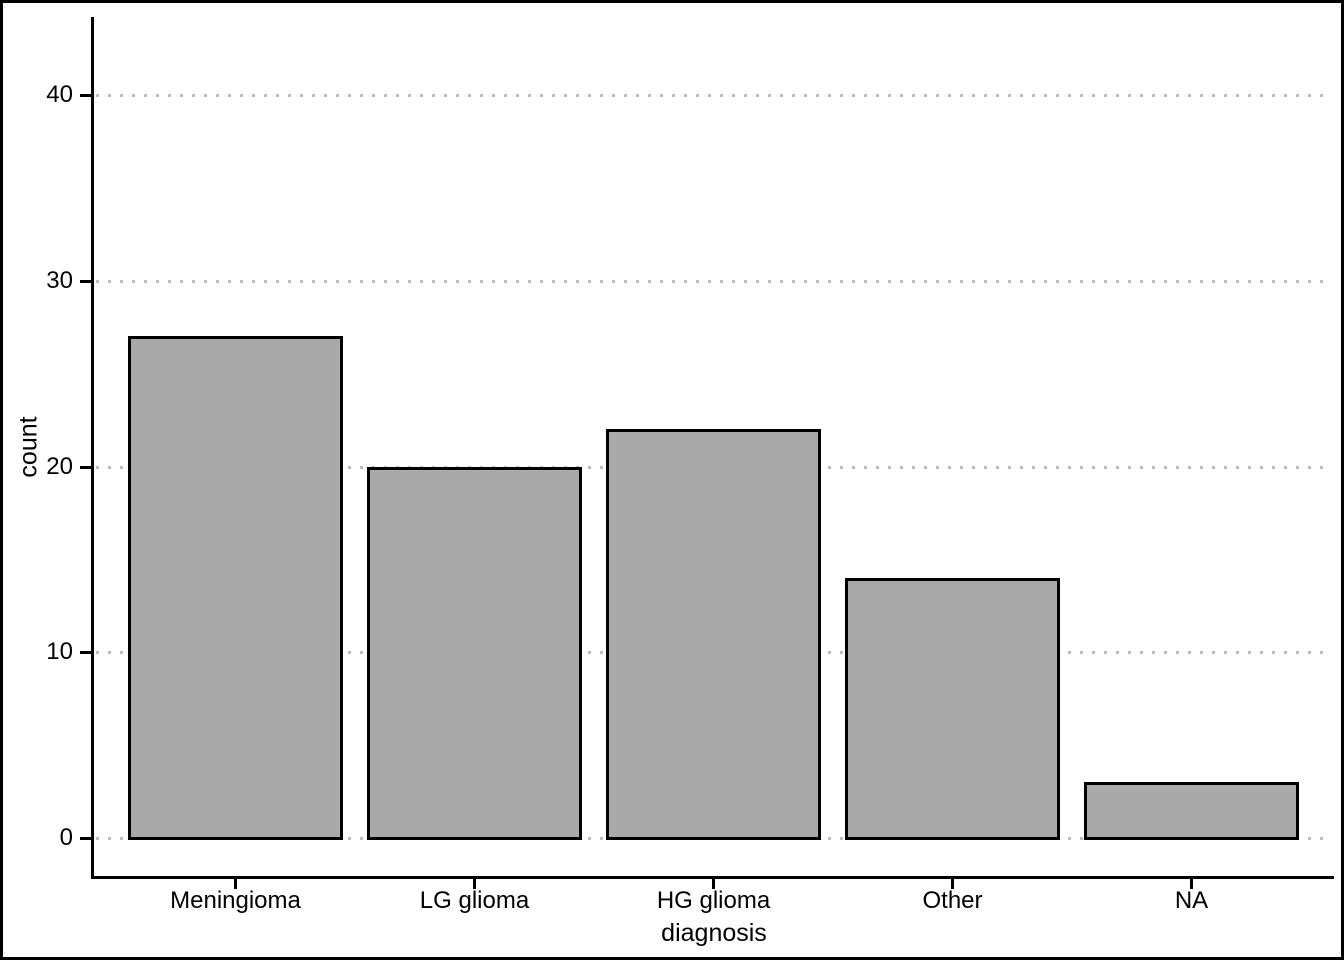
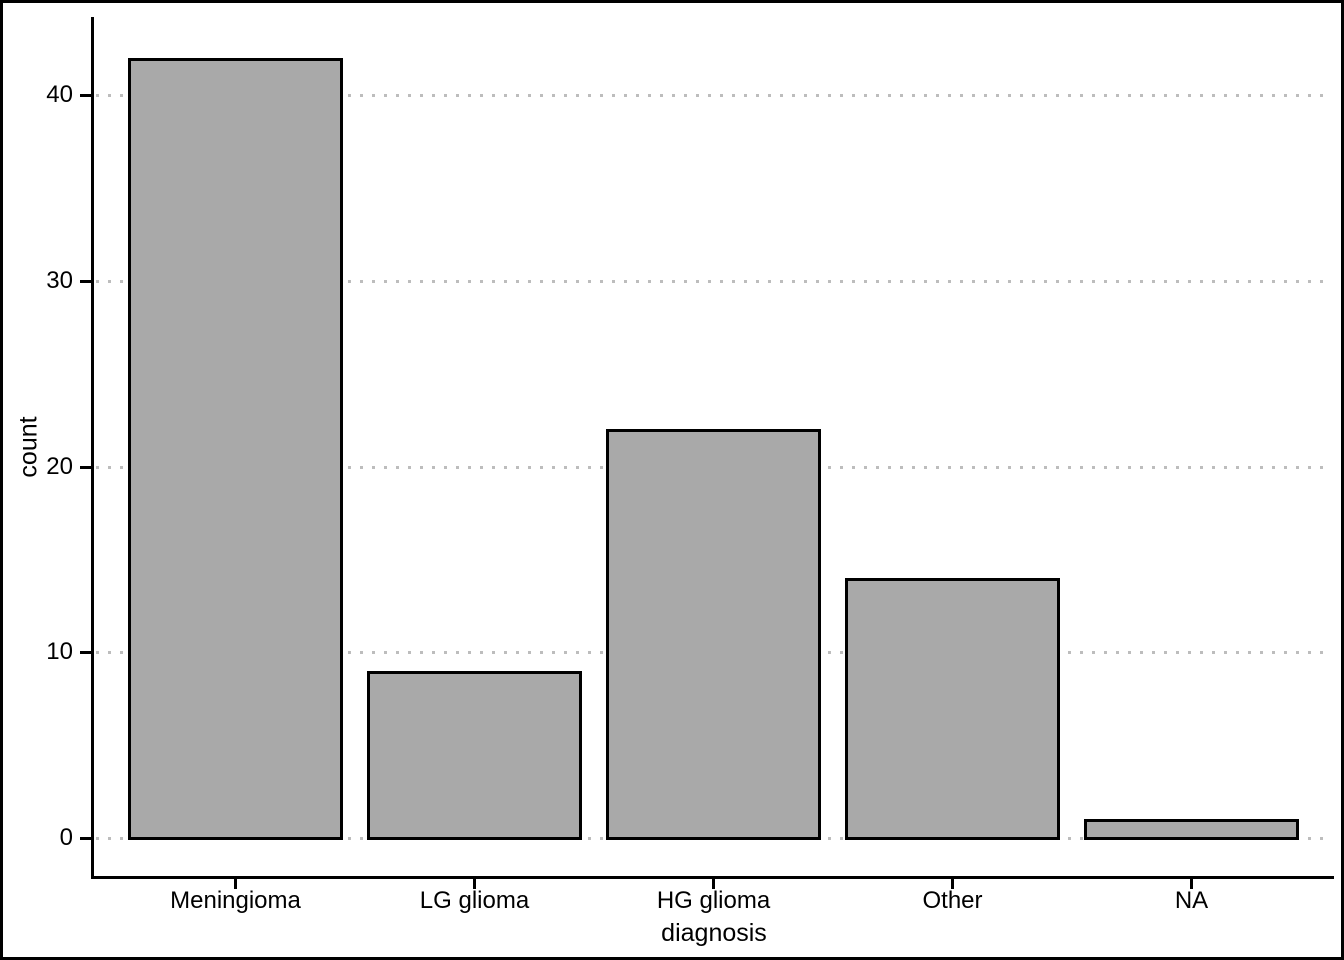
Meningioma: 27 -> 42
LG glioma: 20 -> 9
NA: 3 -> 1
